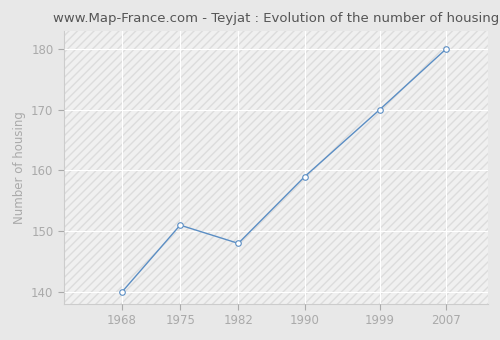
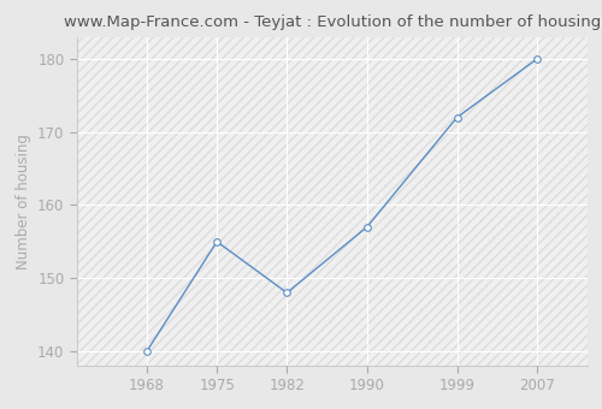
1975: 151 -> 155
1990: 159 -> 157
1999: 170 -> 172
